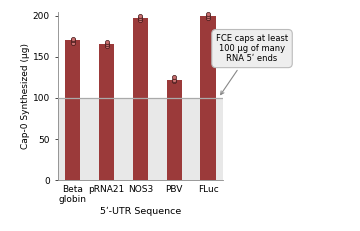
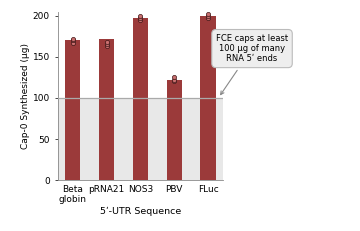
pRNA21: 165 -> 172
